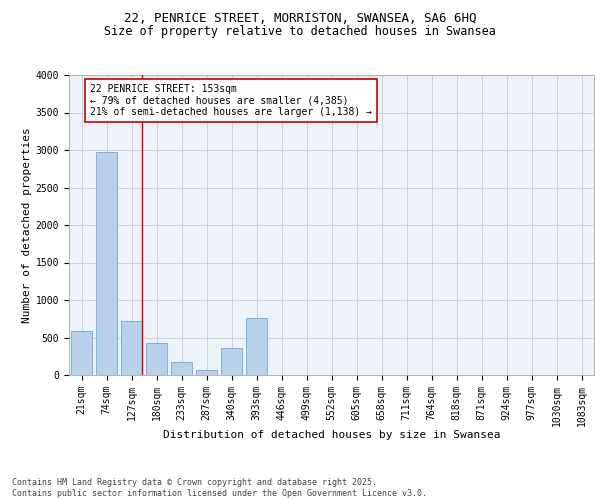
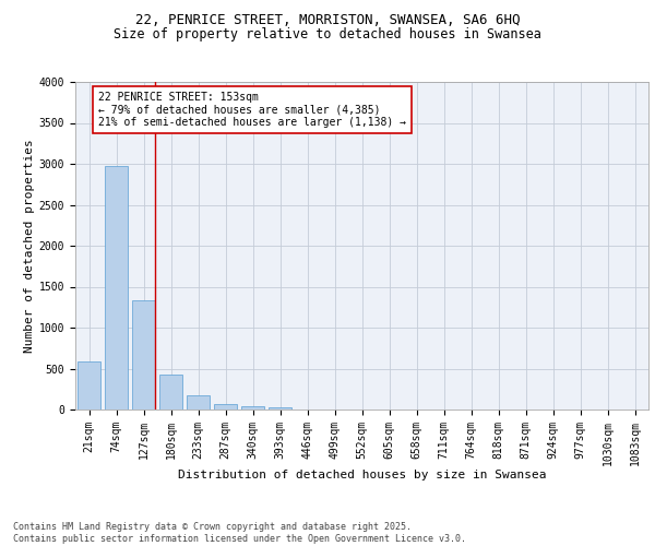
127sqm: 720 -> 1340
340sqm: 360 -> 40
393sqm: 760 -> 30
